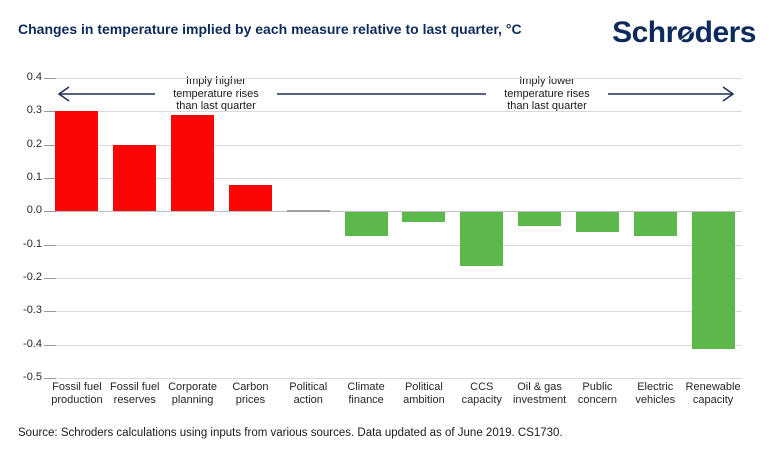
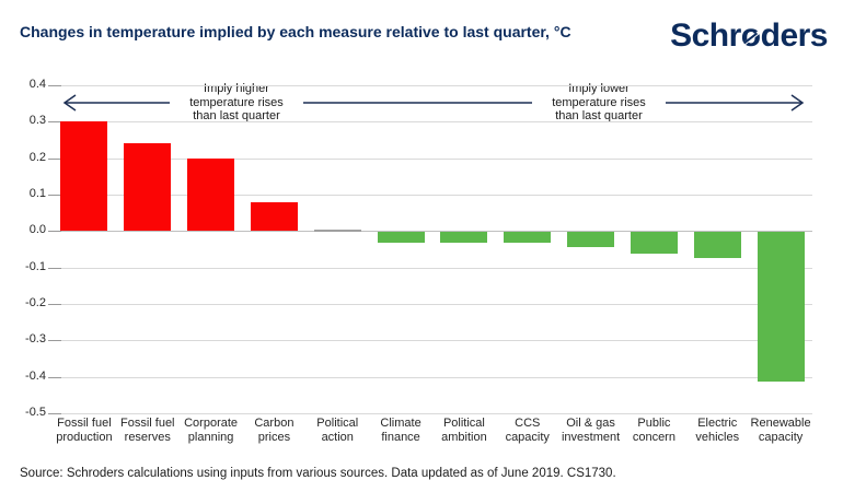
Fossil fuel reserves: 0.20 -> 0.24
Corporate planning: 0.29 -> 0.20
Climate finance: -0.07 -> -0.03
CCS capacity: -0.16 -> -0.03
